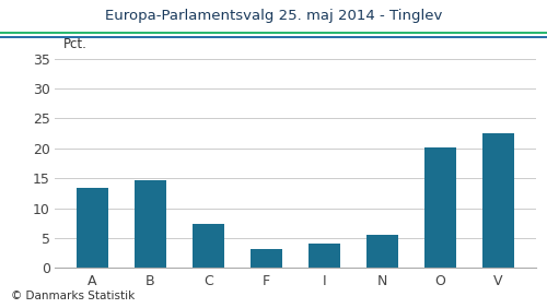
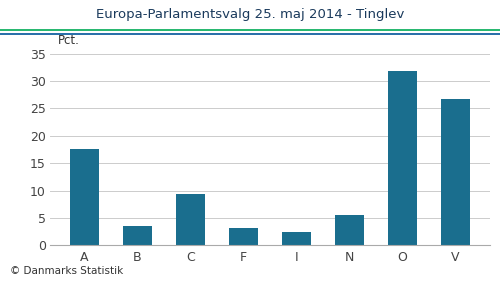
A: 13.4 -> 17.6
B: 14.6 -> 3.5
C: 7.4 -> 9.4
I: 4.0 -> 2.4
O: 20.2 -> 31.9
V: 22.6 -> 26.8
